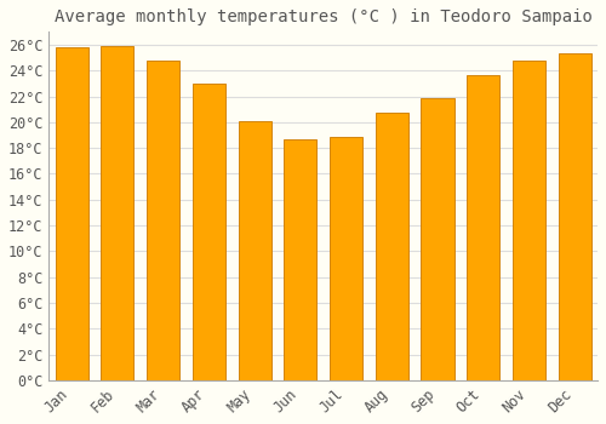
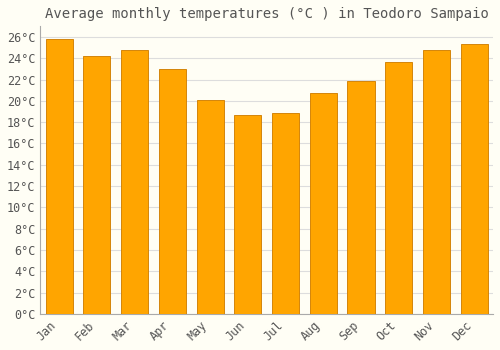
Feb: 25.9°C -> 24.2°C
